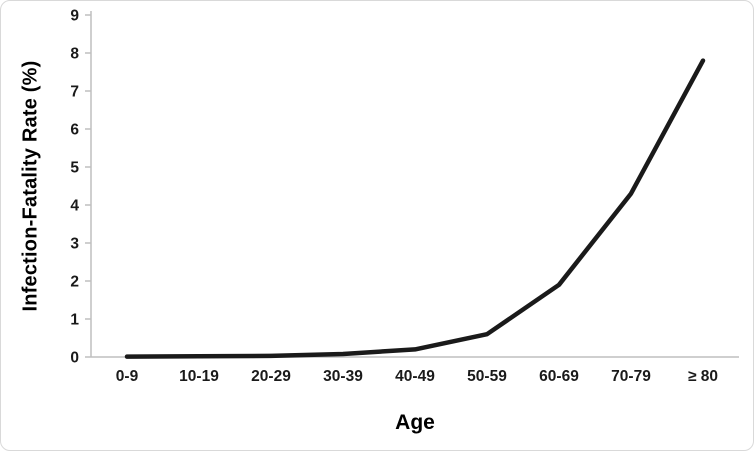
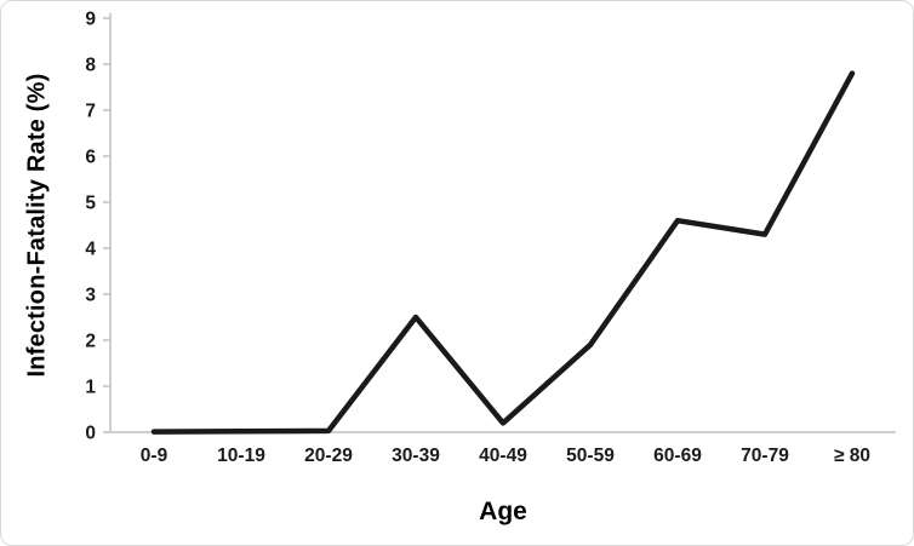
30-39: 0.1 -> 2.5
50-59: 0.6 -> 1.9
60-69: 1.9 -> 4.6
